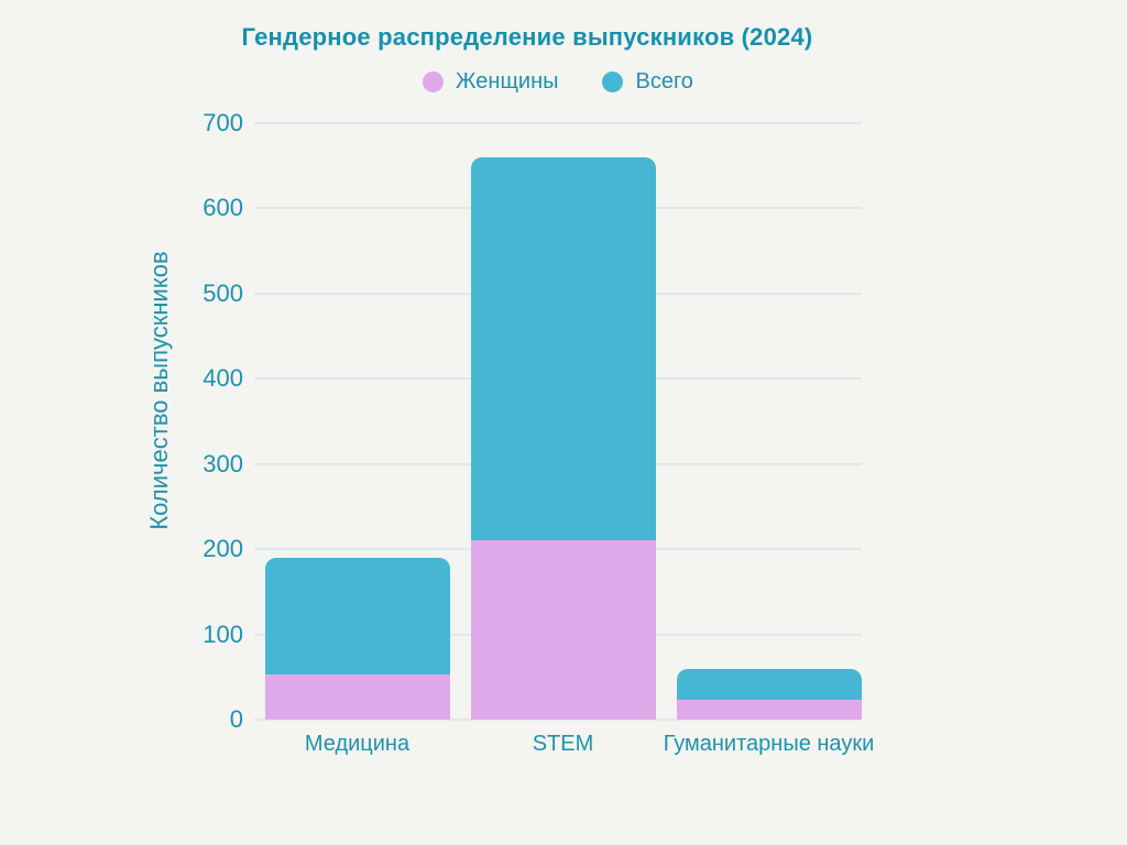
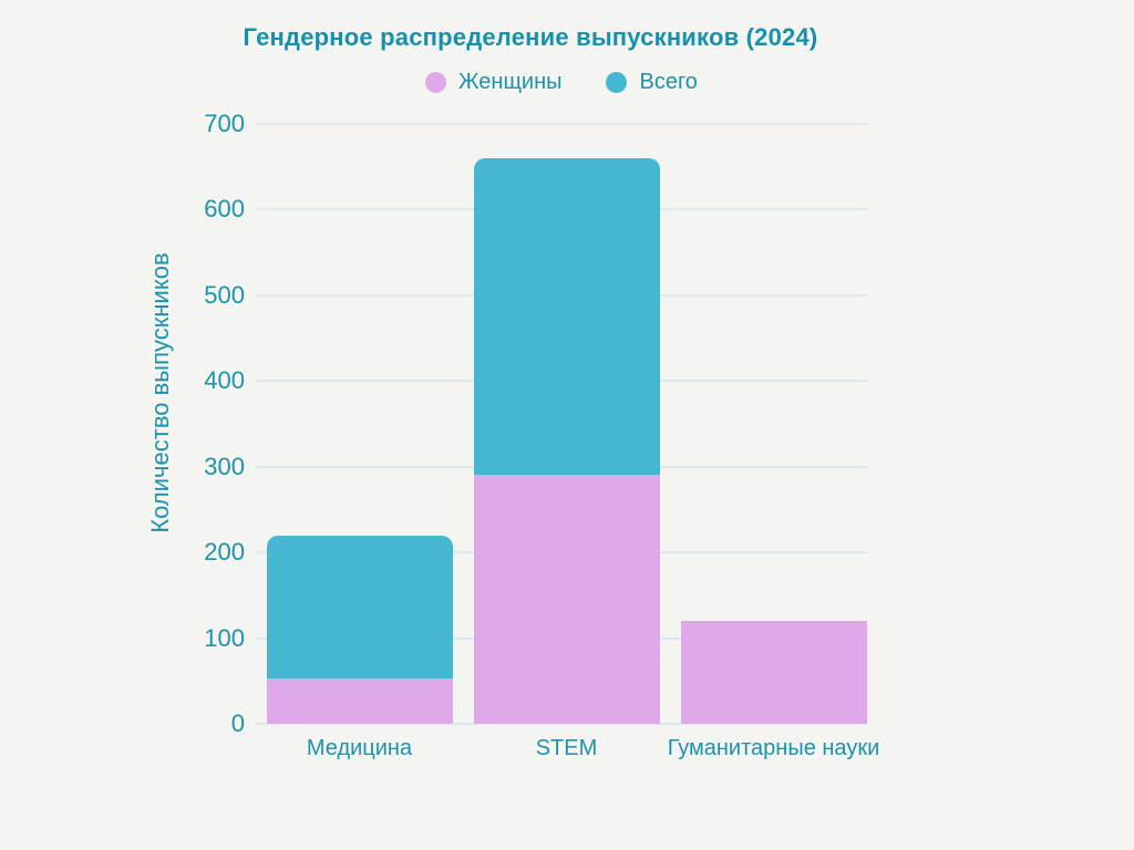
Всего/Медицина: 190 -> 220
Женщины/STEM: 210 -> 290
Женщины/Гуманитарные науки: 20 -> 120
Всего/Гуманитарные науки: 60 -> 100
